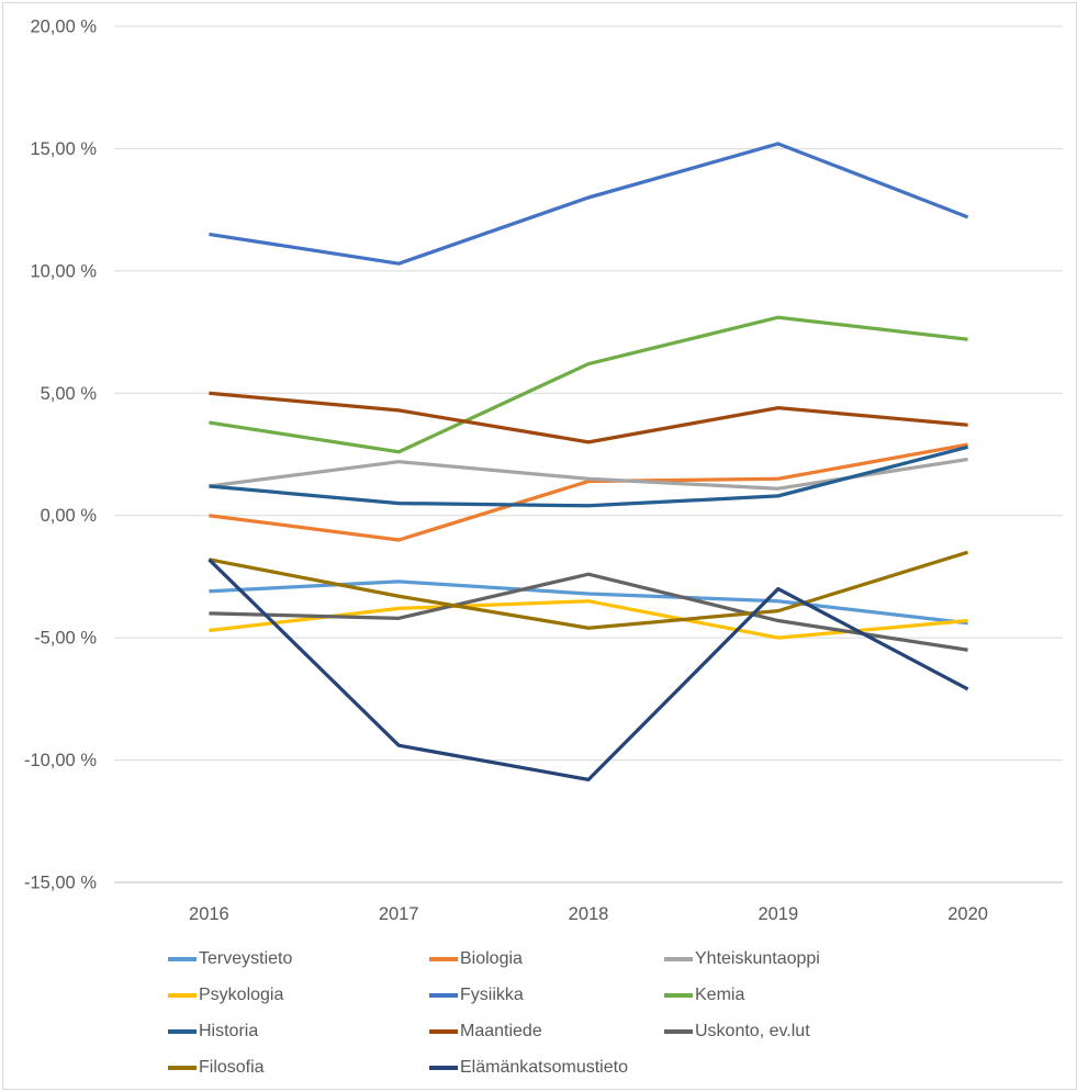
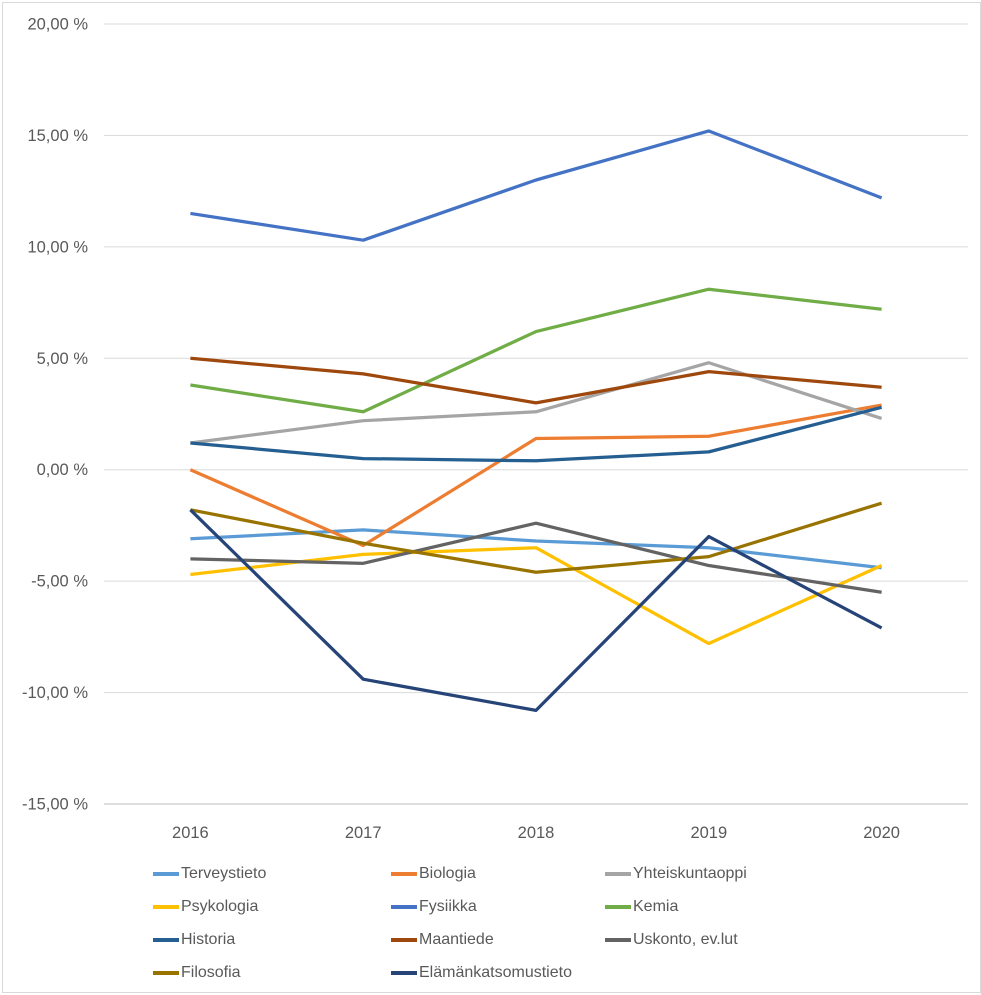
Biologia/2017: -1,0% -> -3,4%
Yhteiskuntaoppi/2018: 1,5% -> 2,6%
Yhteiskuntaoppi/2019: 1,1% -> 4,8%
Psykologia/2019: -5,0% -> -7,8%
